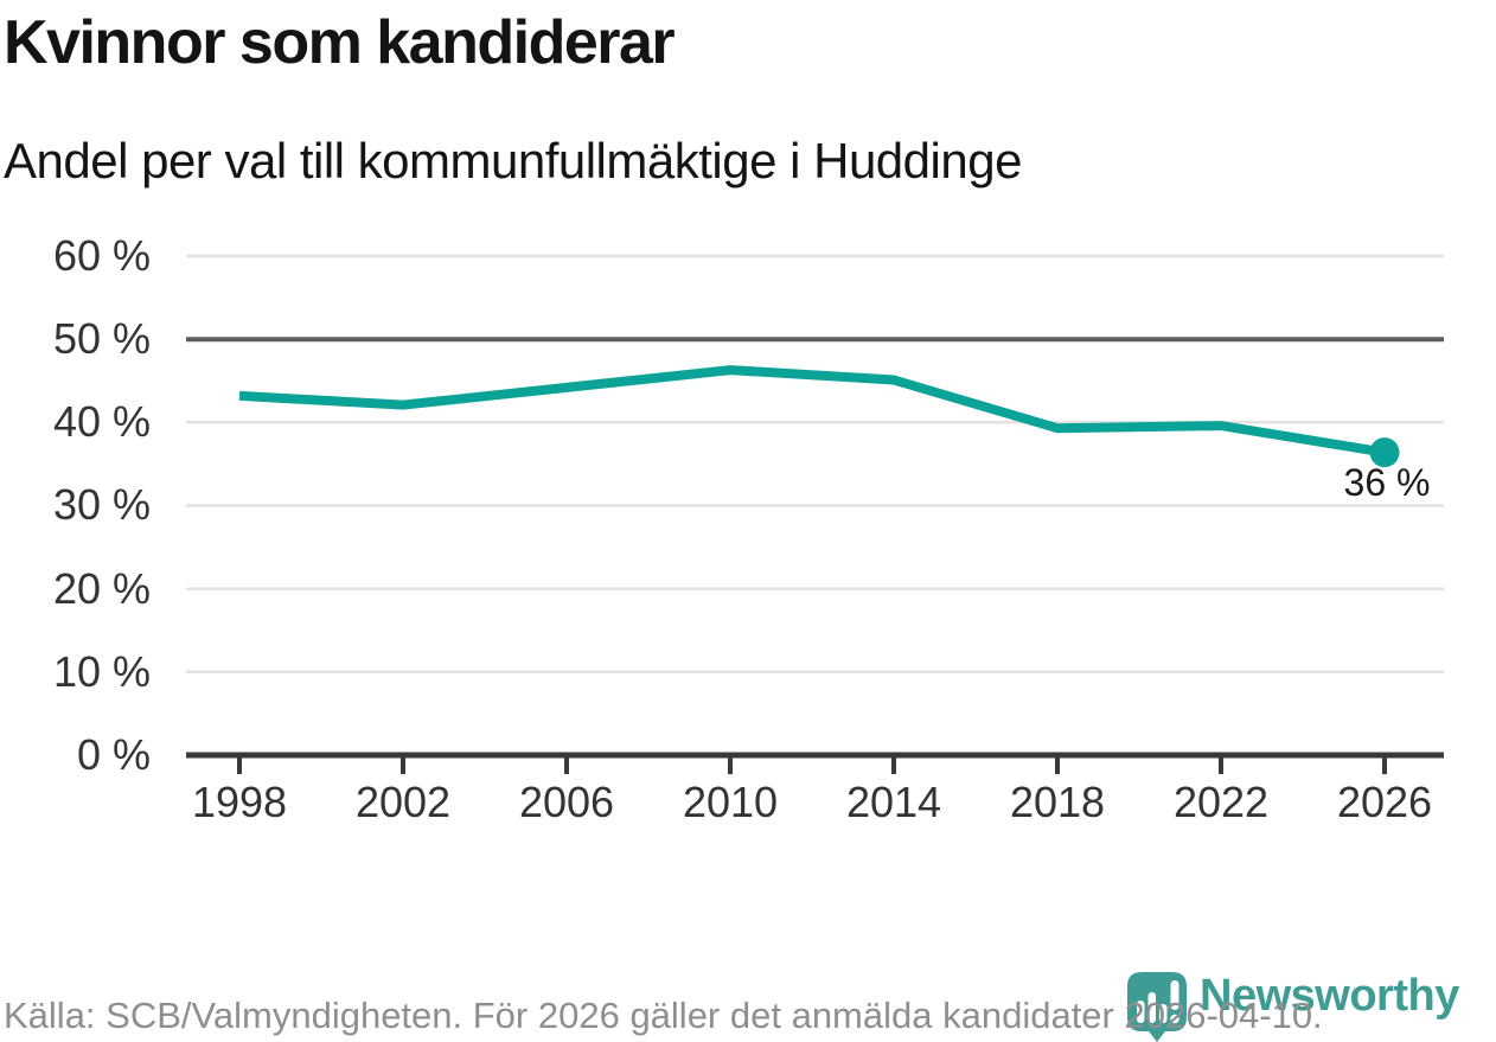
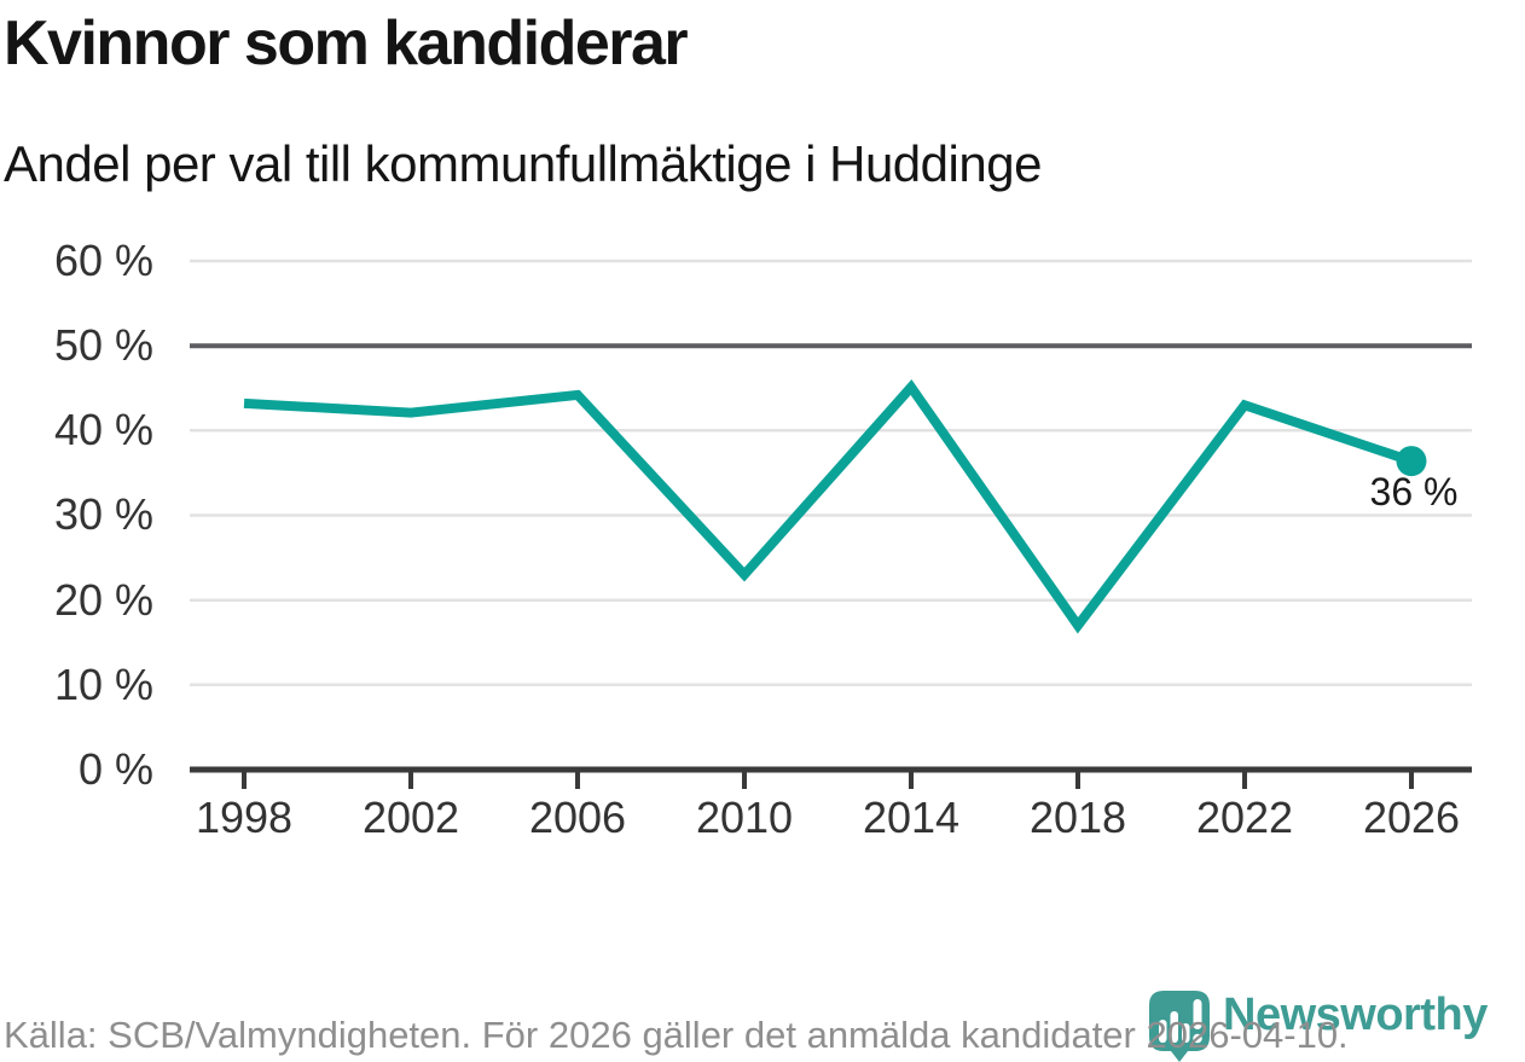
2010: 46% -> 23%
2018: 39% -> 17%
2022: 40% -> 43%
